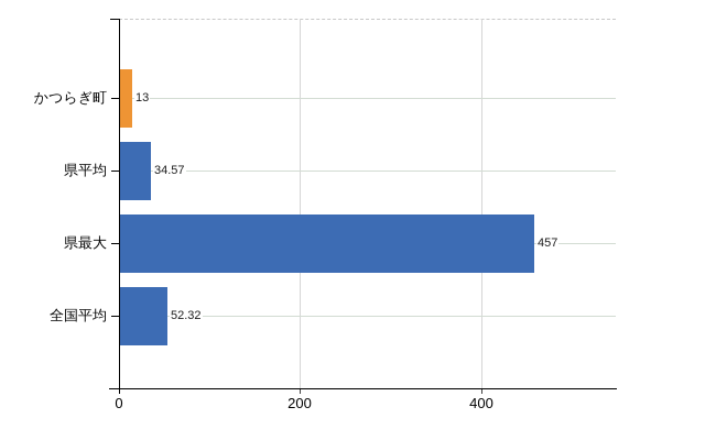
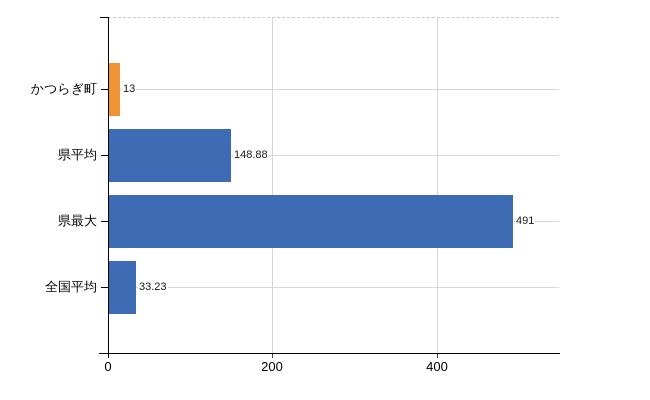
県平均: 34.57 -> 148.88
県最大: 457 -> 491
全国平均: 52.32 -> 33.23
